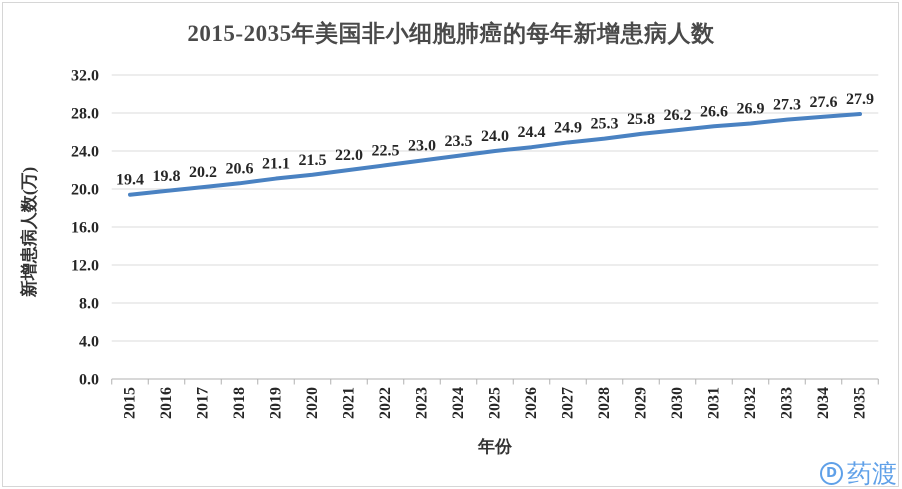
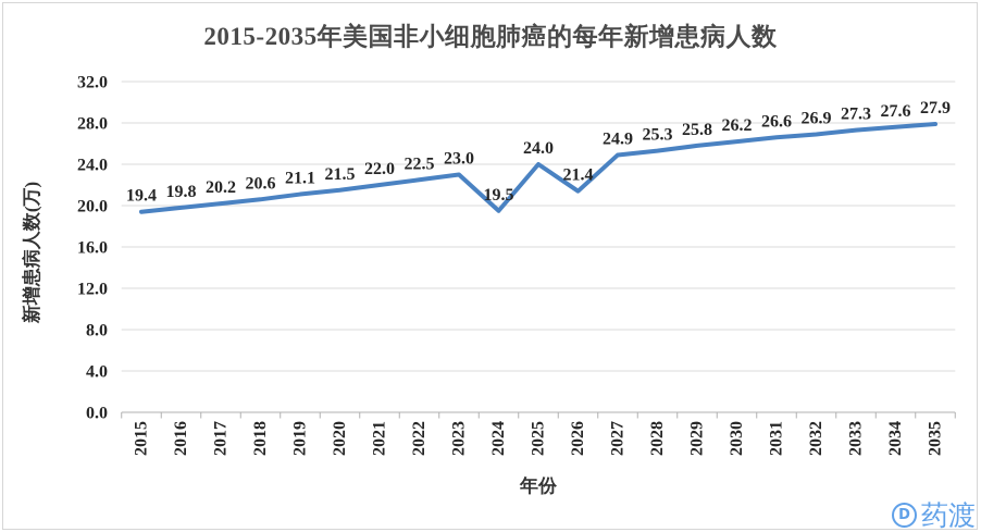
2024: 23.5 -> 19.5
2026: 24.4 -> 21.4
